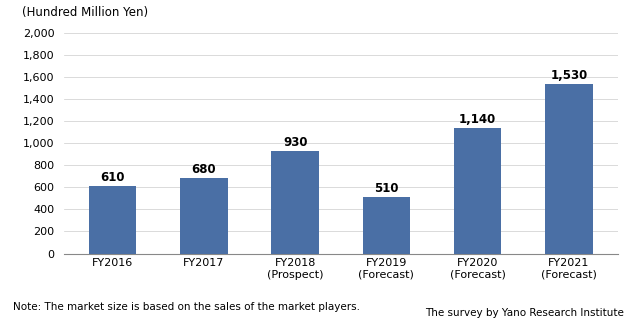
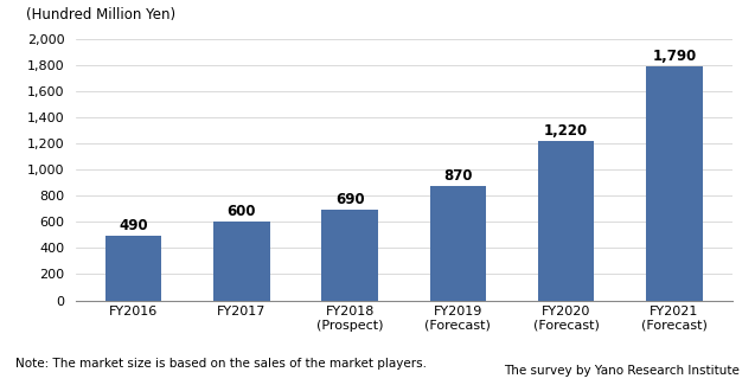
FY2016: 610 -> 490
FY2017: 680 -> 600
FY2018 (Prospect): 930 -> 690
FY2019 (Forecast): 510 -> 870
FY2020 (Forecast): 1,140 -> 1,220
FY2021 (Forecast): 1,530 -> 1,790
